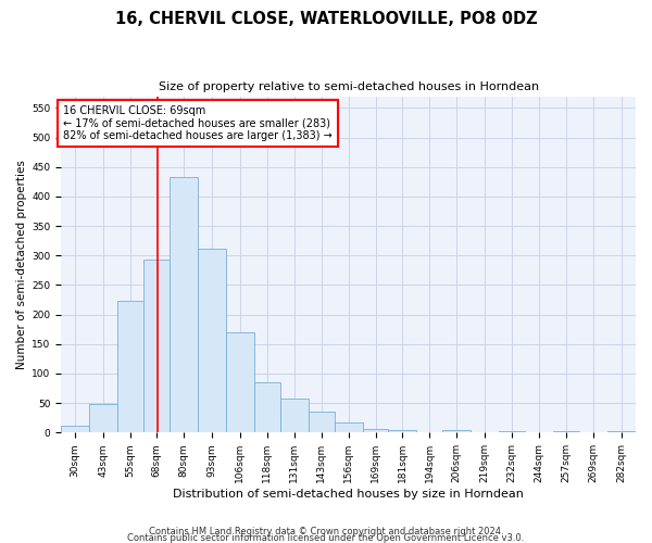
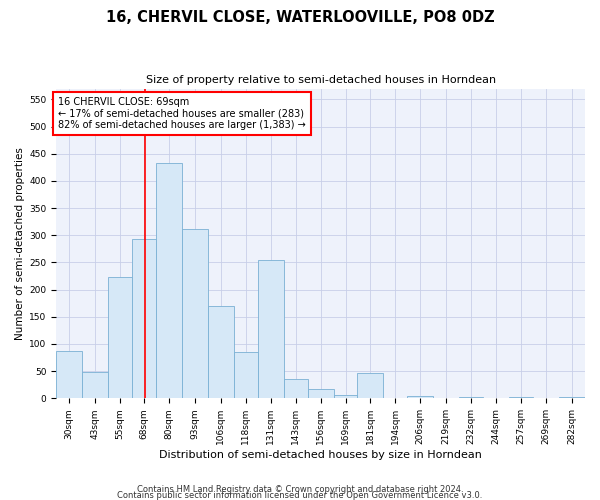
30sqm: 12 -> 88
131sqm: 58 -> 254
181sqm: 5 -> 46
